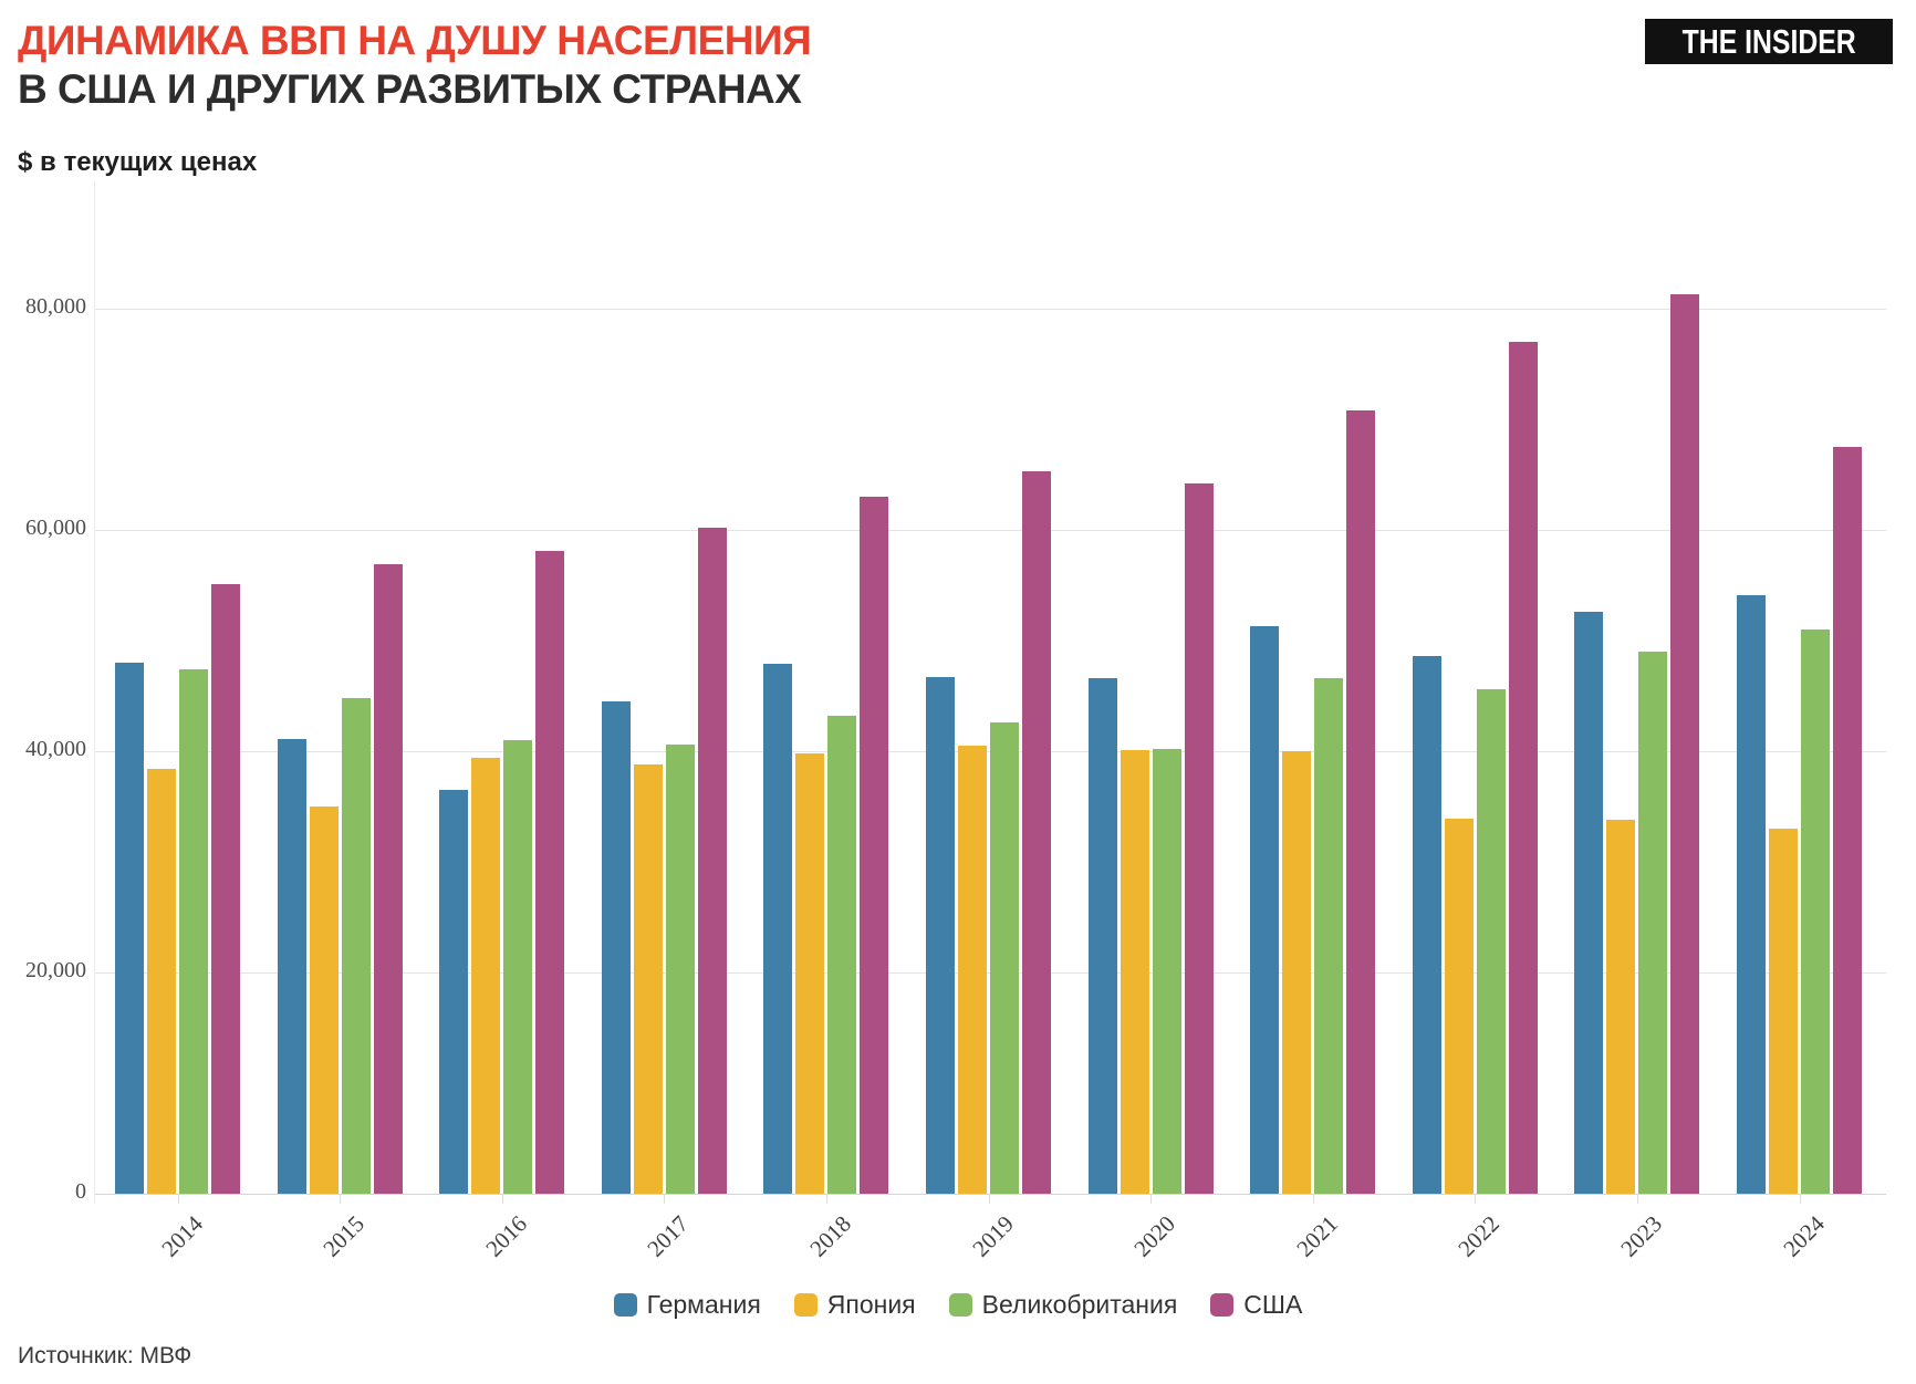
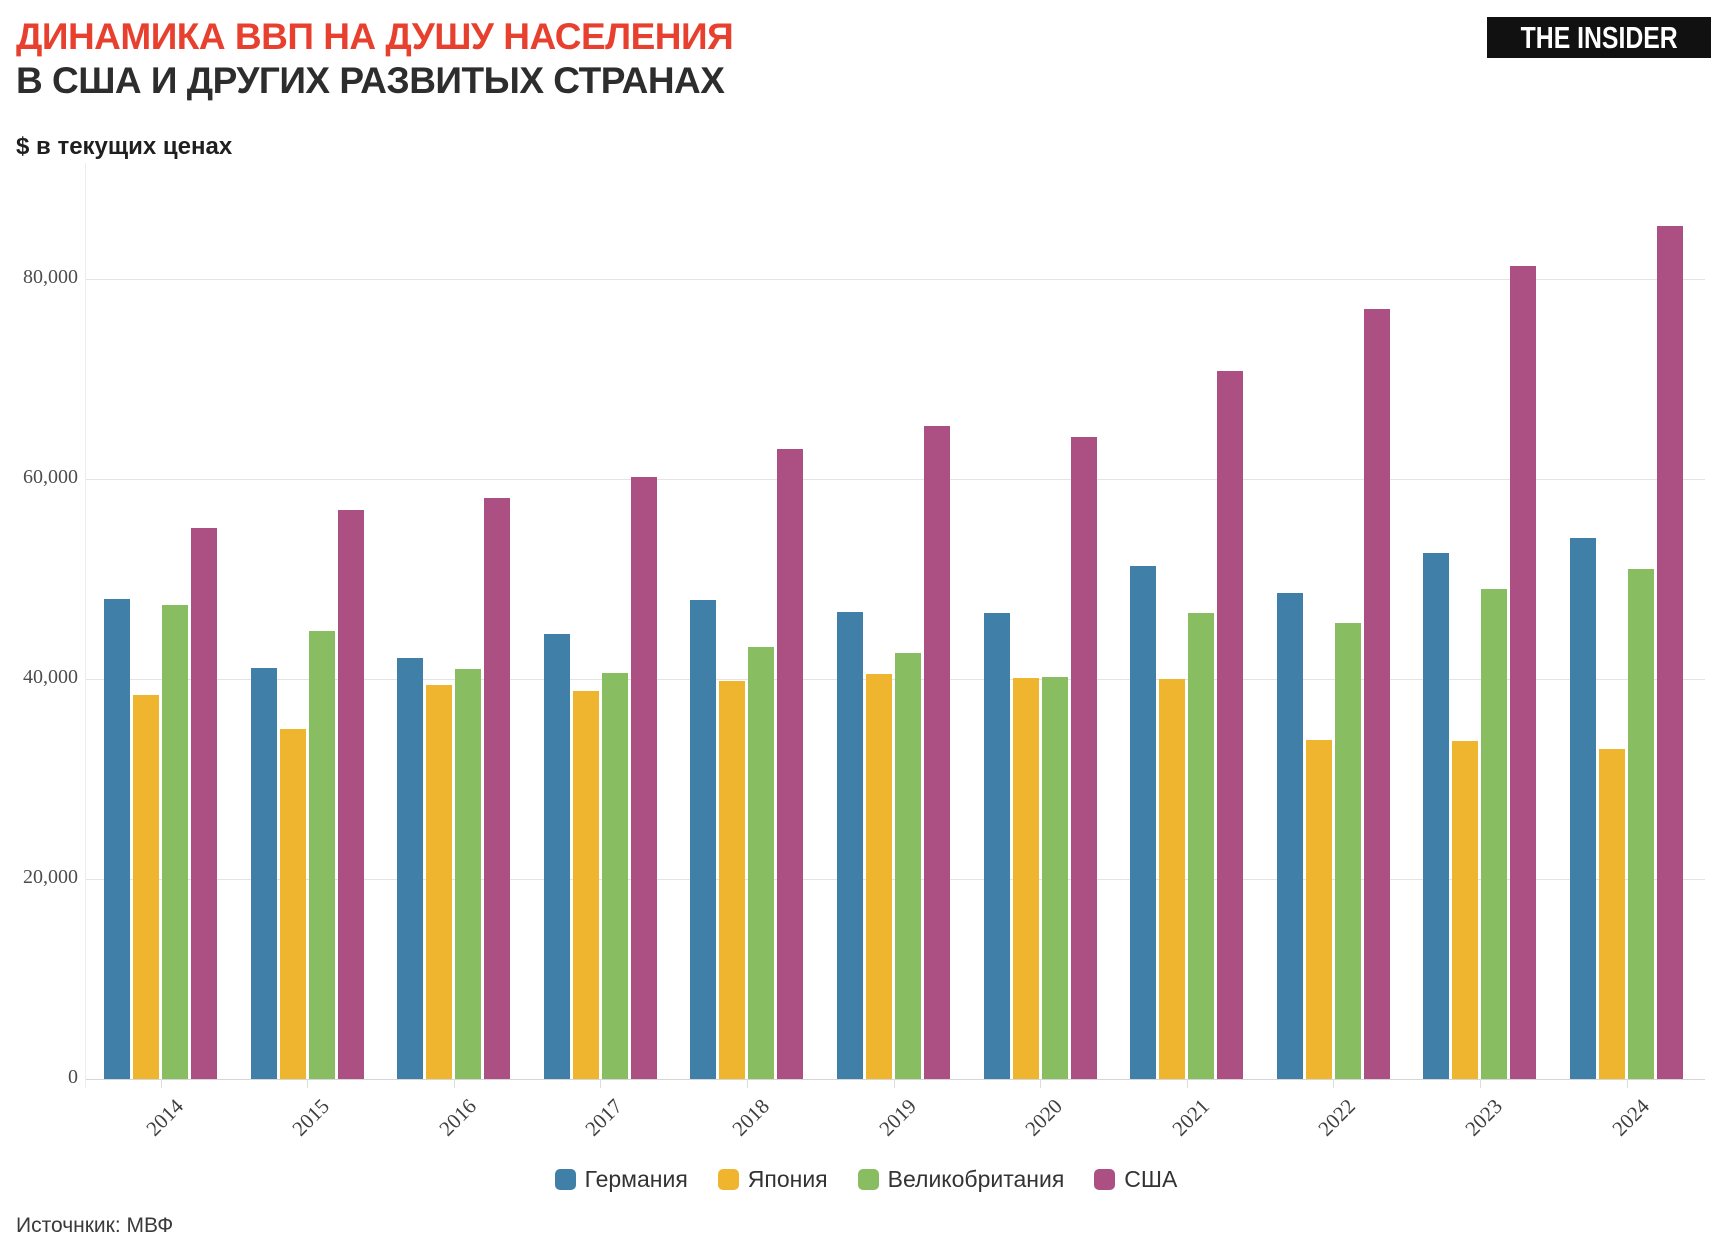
Германия/2016: 36500 -> 42100
США/2024: 67500 -> 85300
